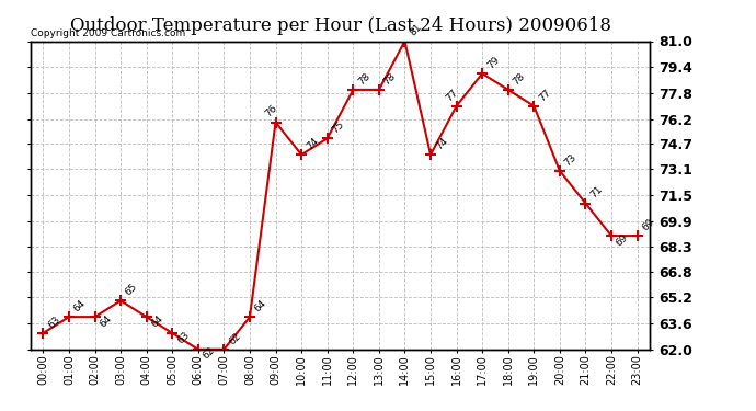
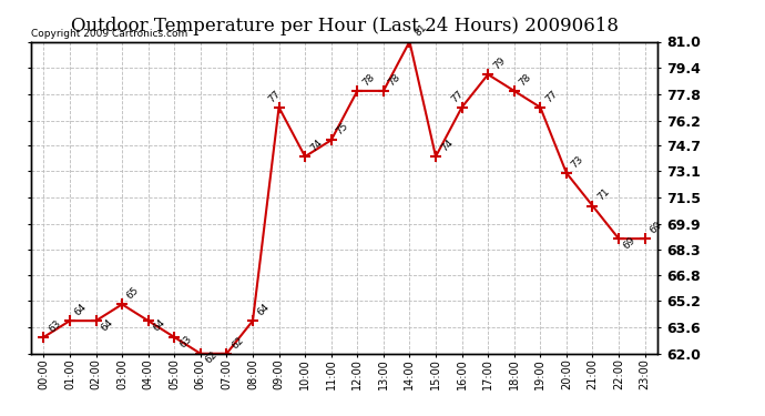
09:00: 76 -> 77
